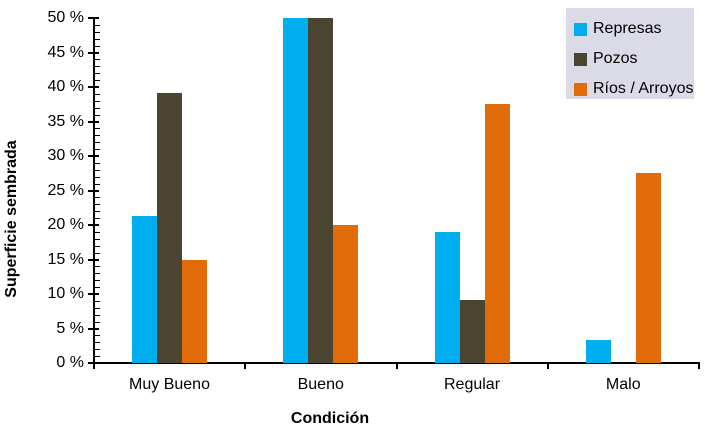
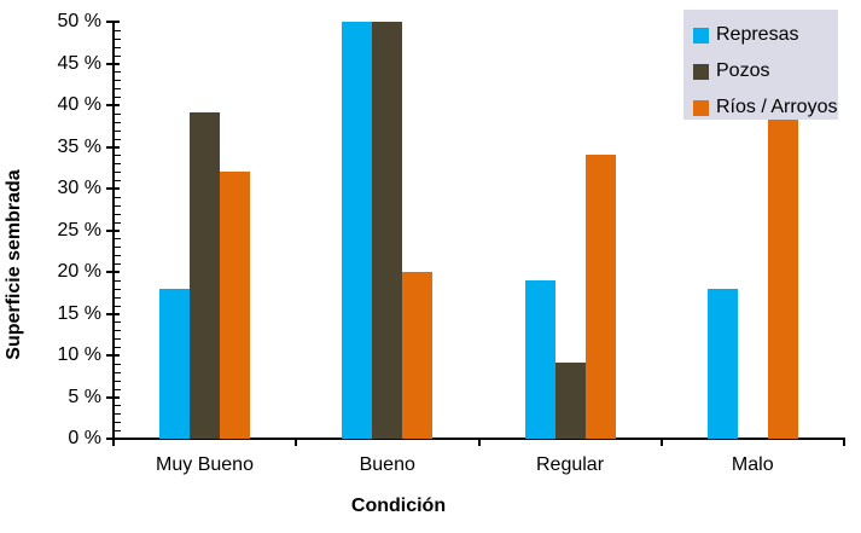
Represas/Muy Bueno: 21% -> 18%
Ríos / Arroyos/Muy Bueno: 15% -> 32%
Ríos / Arroyos/Regular: 38% -> 34%
Represas/Malo: 3% -> 18%
Ríos / Arroyos/Malo: 28% -> 44%
